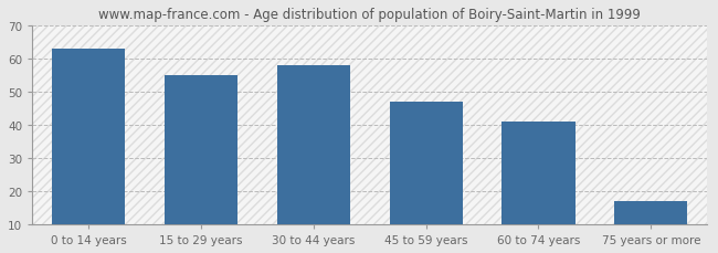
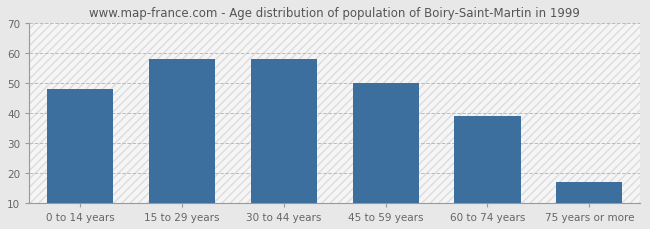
0 to 14 years: 63 -> 48
15 to 29 years: 55 -> 58
45 to 59 years: 47 -> 50
60 to 74 years: 41 -> 39
